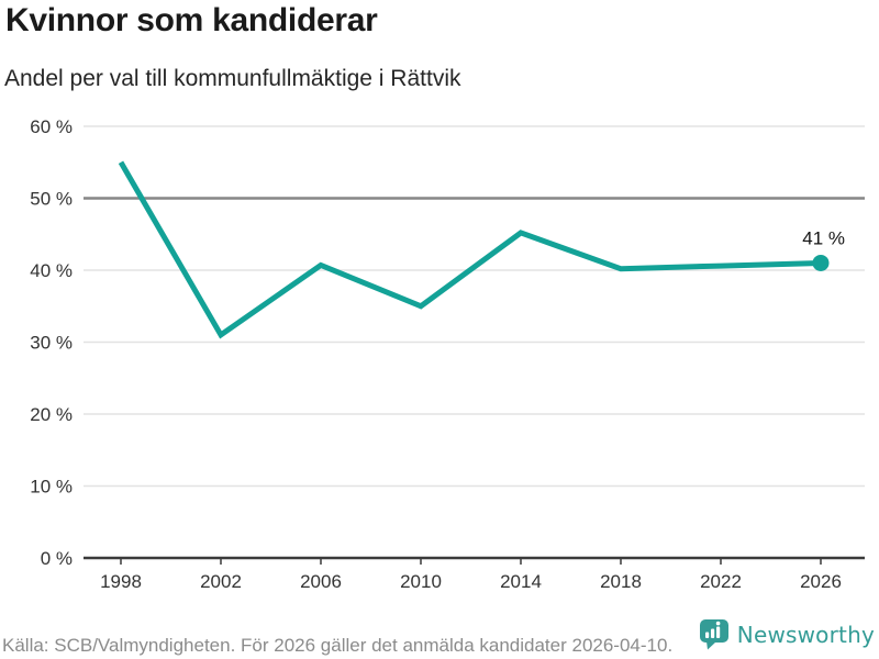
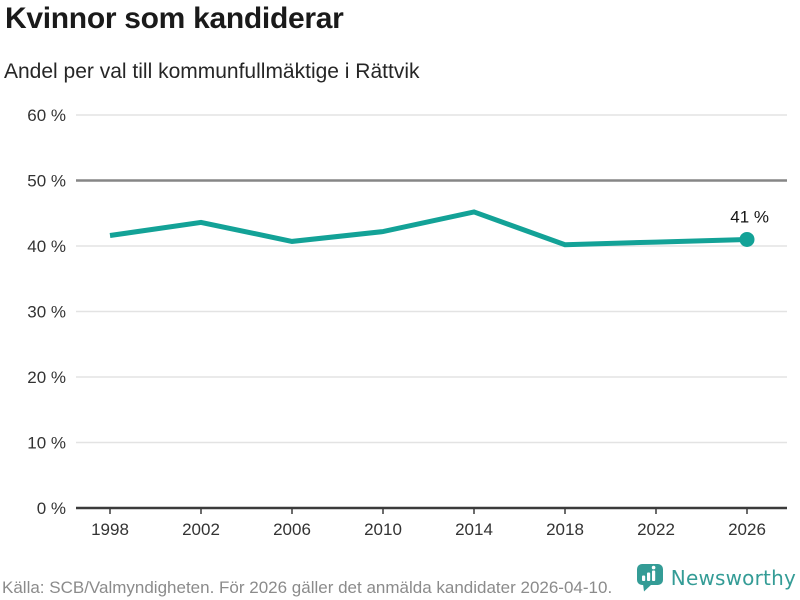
1998: 55% -> 42%
2002: 31% -> 44%
2010: 35% -> 42%
